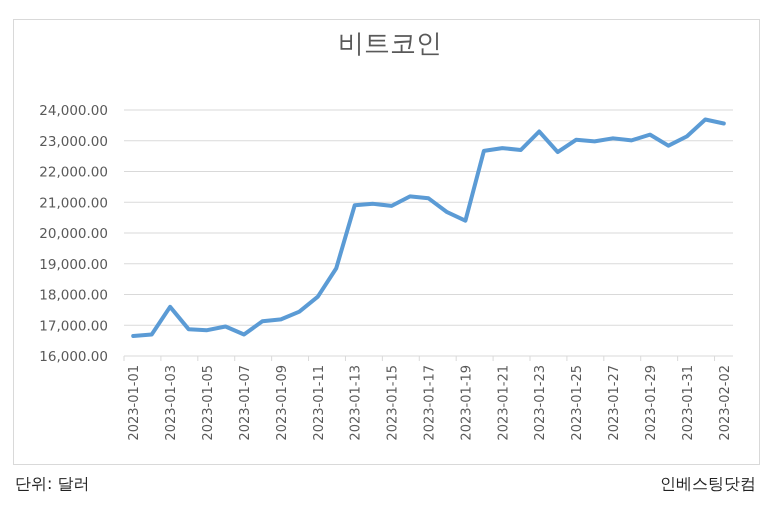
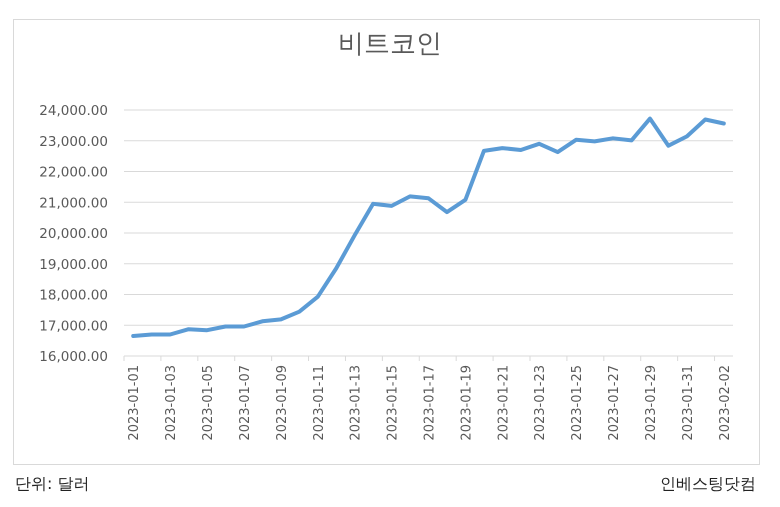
2023-01-03: 17600 -> 16700
2023-01-07: 16700 -> 17000
2023-01-13: 20900 -> 19900
2023-01-19: 20400 -> 21100
2023-01-23: 23300 -> 22900
2023-01-29: 23200 -> 23700
